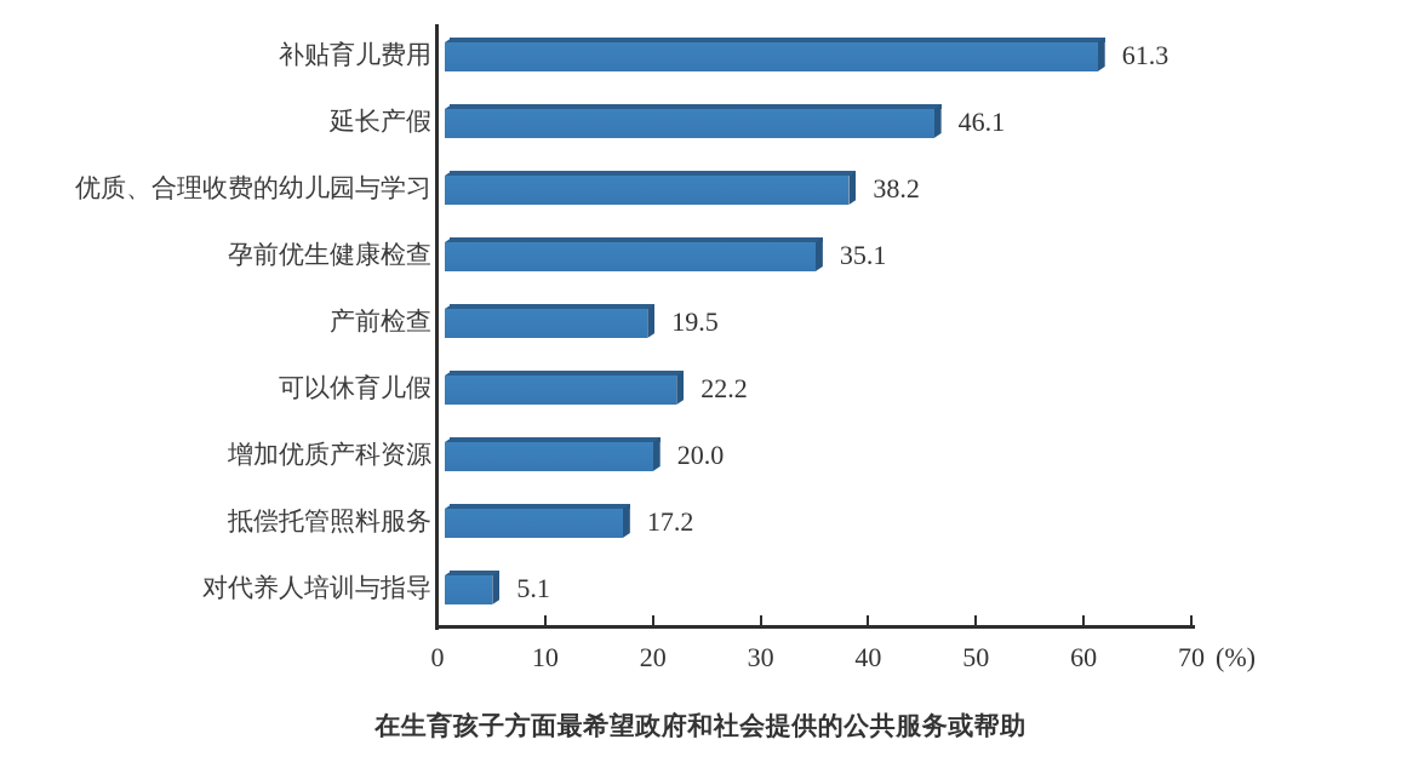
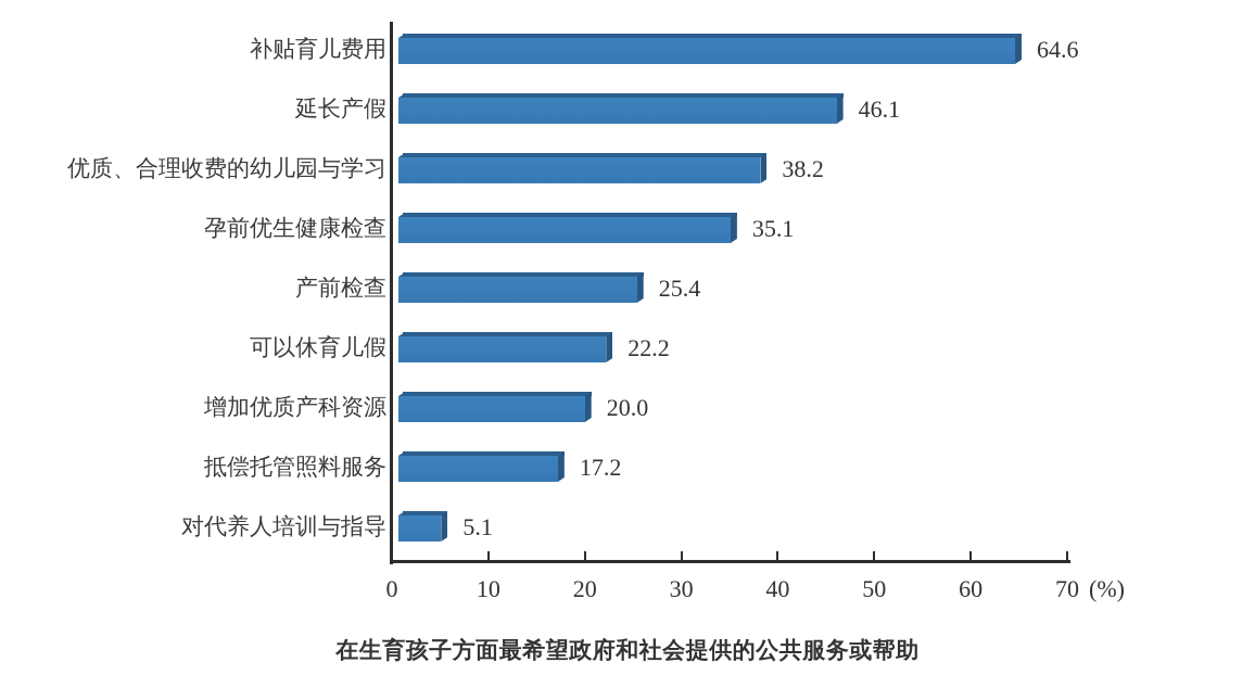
补贴育儿费用: 61.3 -> 64.6
产前检查: 19.5 -> 25.4
